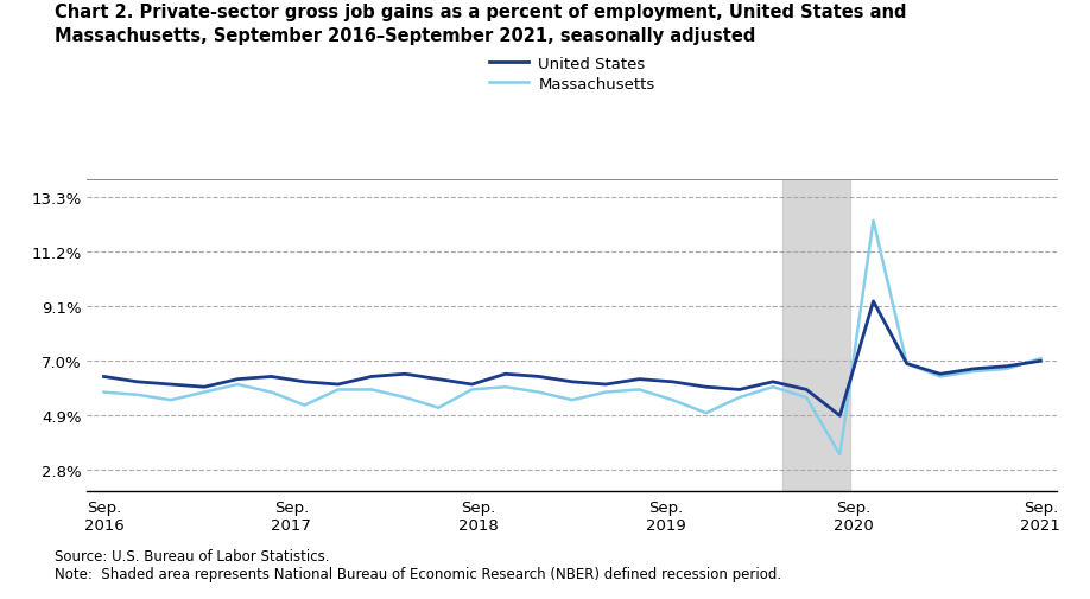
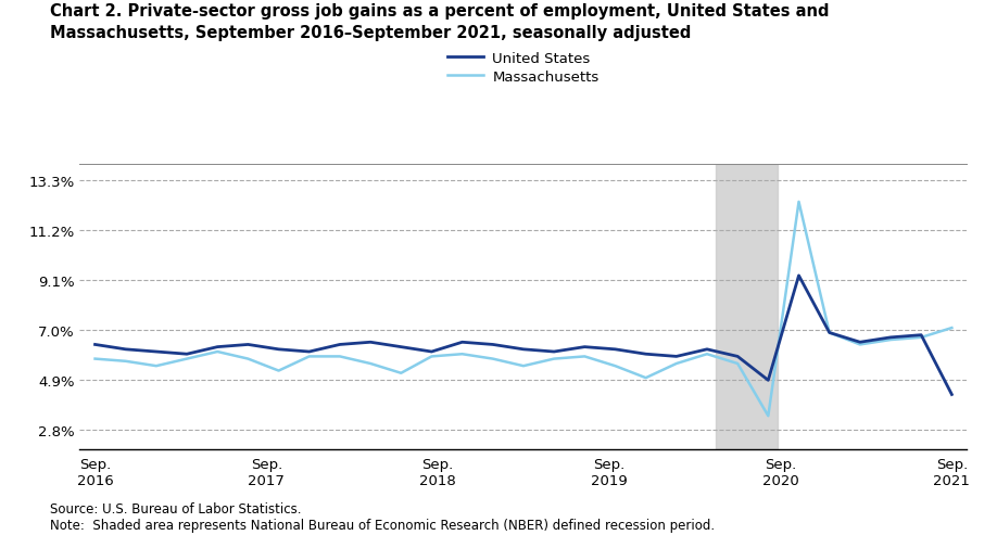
United States/Sep. 2021: 7.0% -> 4.3%
